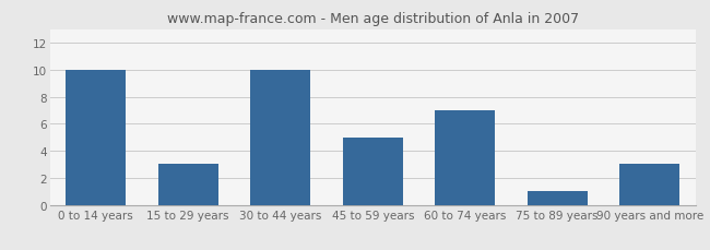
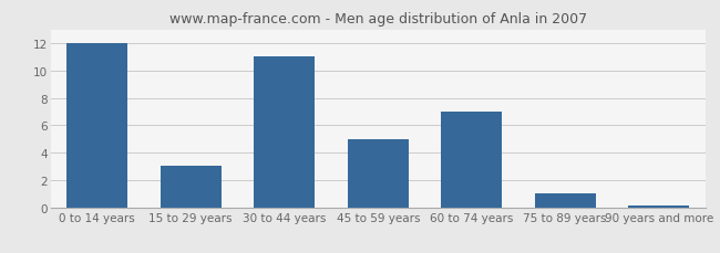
0 to 14 years: 10.0 -> 12.0
30 to 44 years: 10.0 -> 11.0
90 years and more: 3.0 -> 0.1
